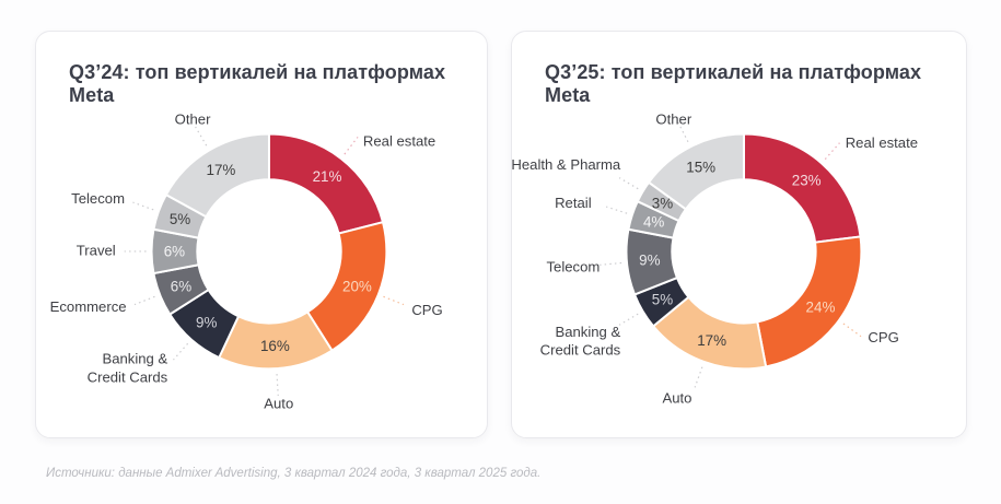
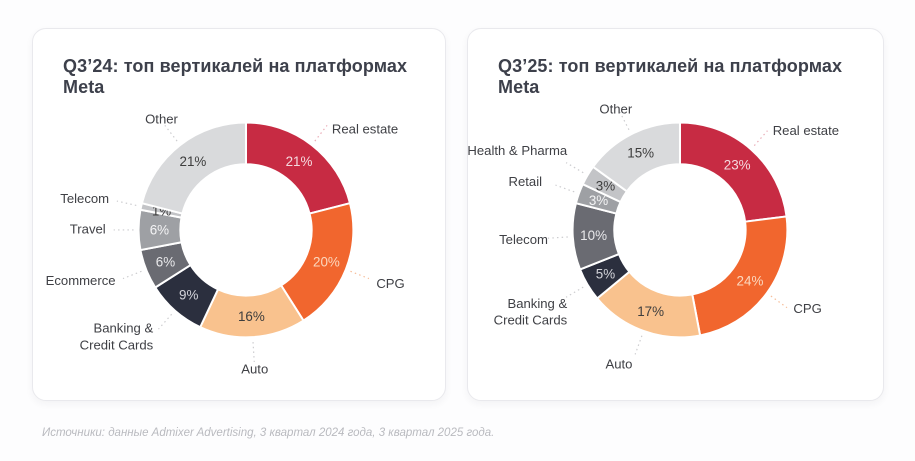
Q3’24: топ вертикалей на платформах Meta/Telecom: 5% -> 1%
Q3’24: топ вертикалей на платформах Meta/Other: 17% -> 21%
Q3’25: топ вертикалей на платформах Meta/Telecom: 9% -> 10%
Q3’25: топ вертикалей на платформах Meta/Retail: 4% -> 3%
